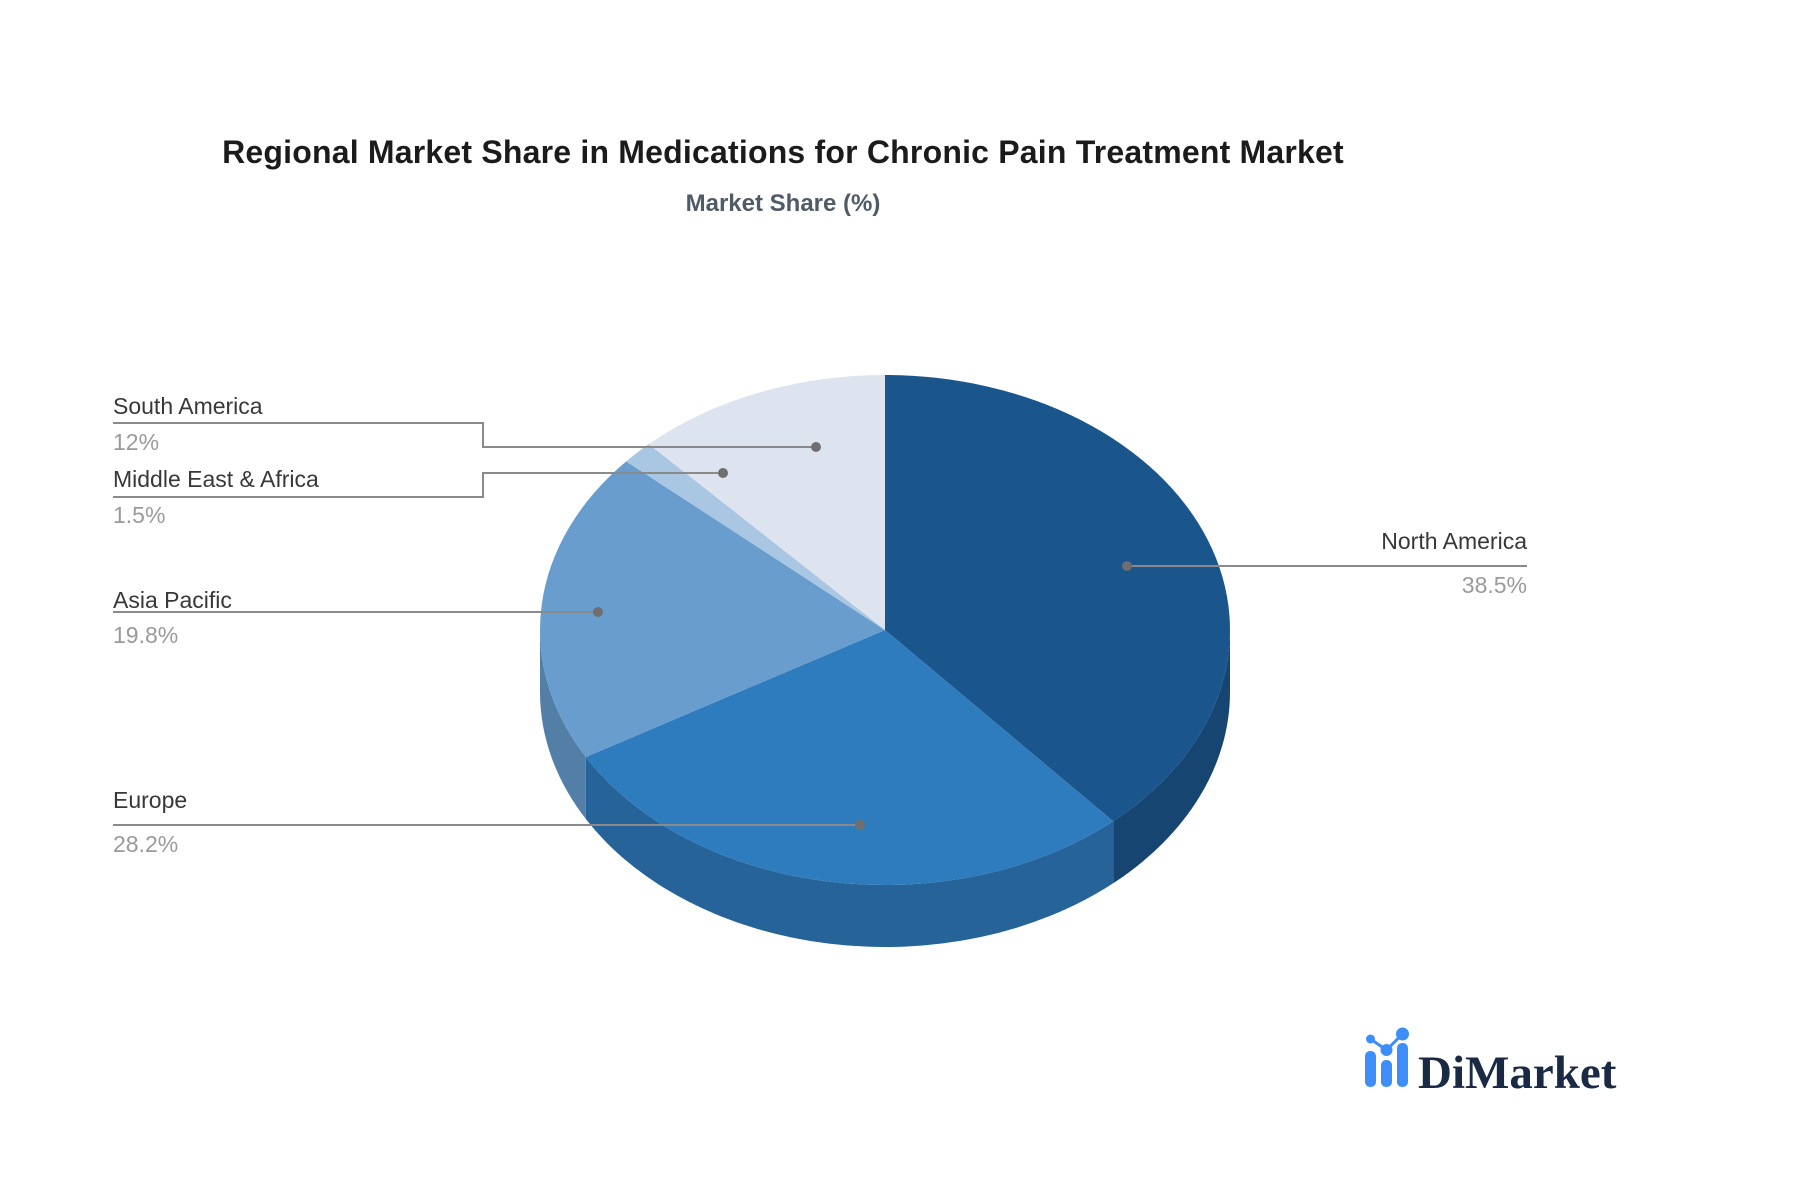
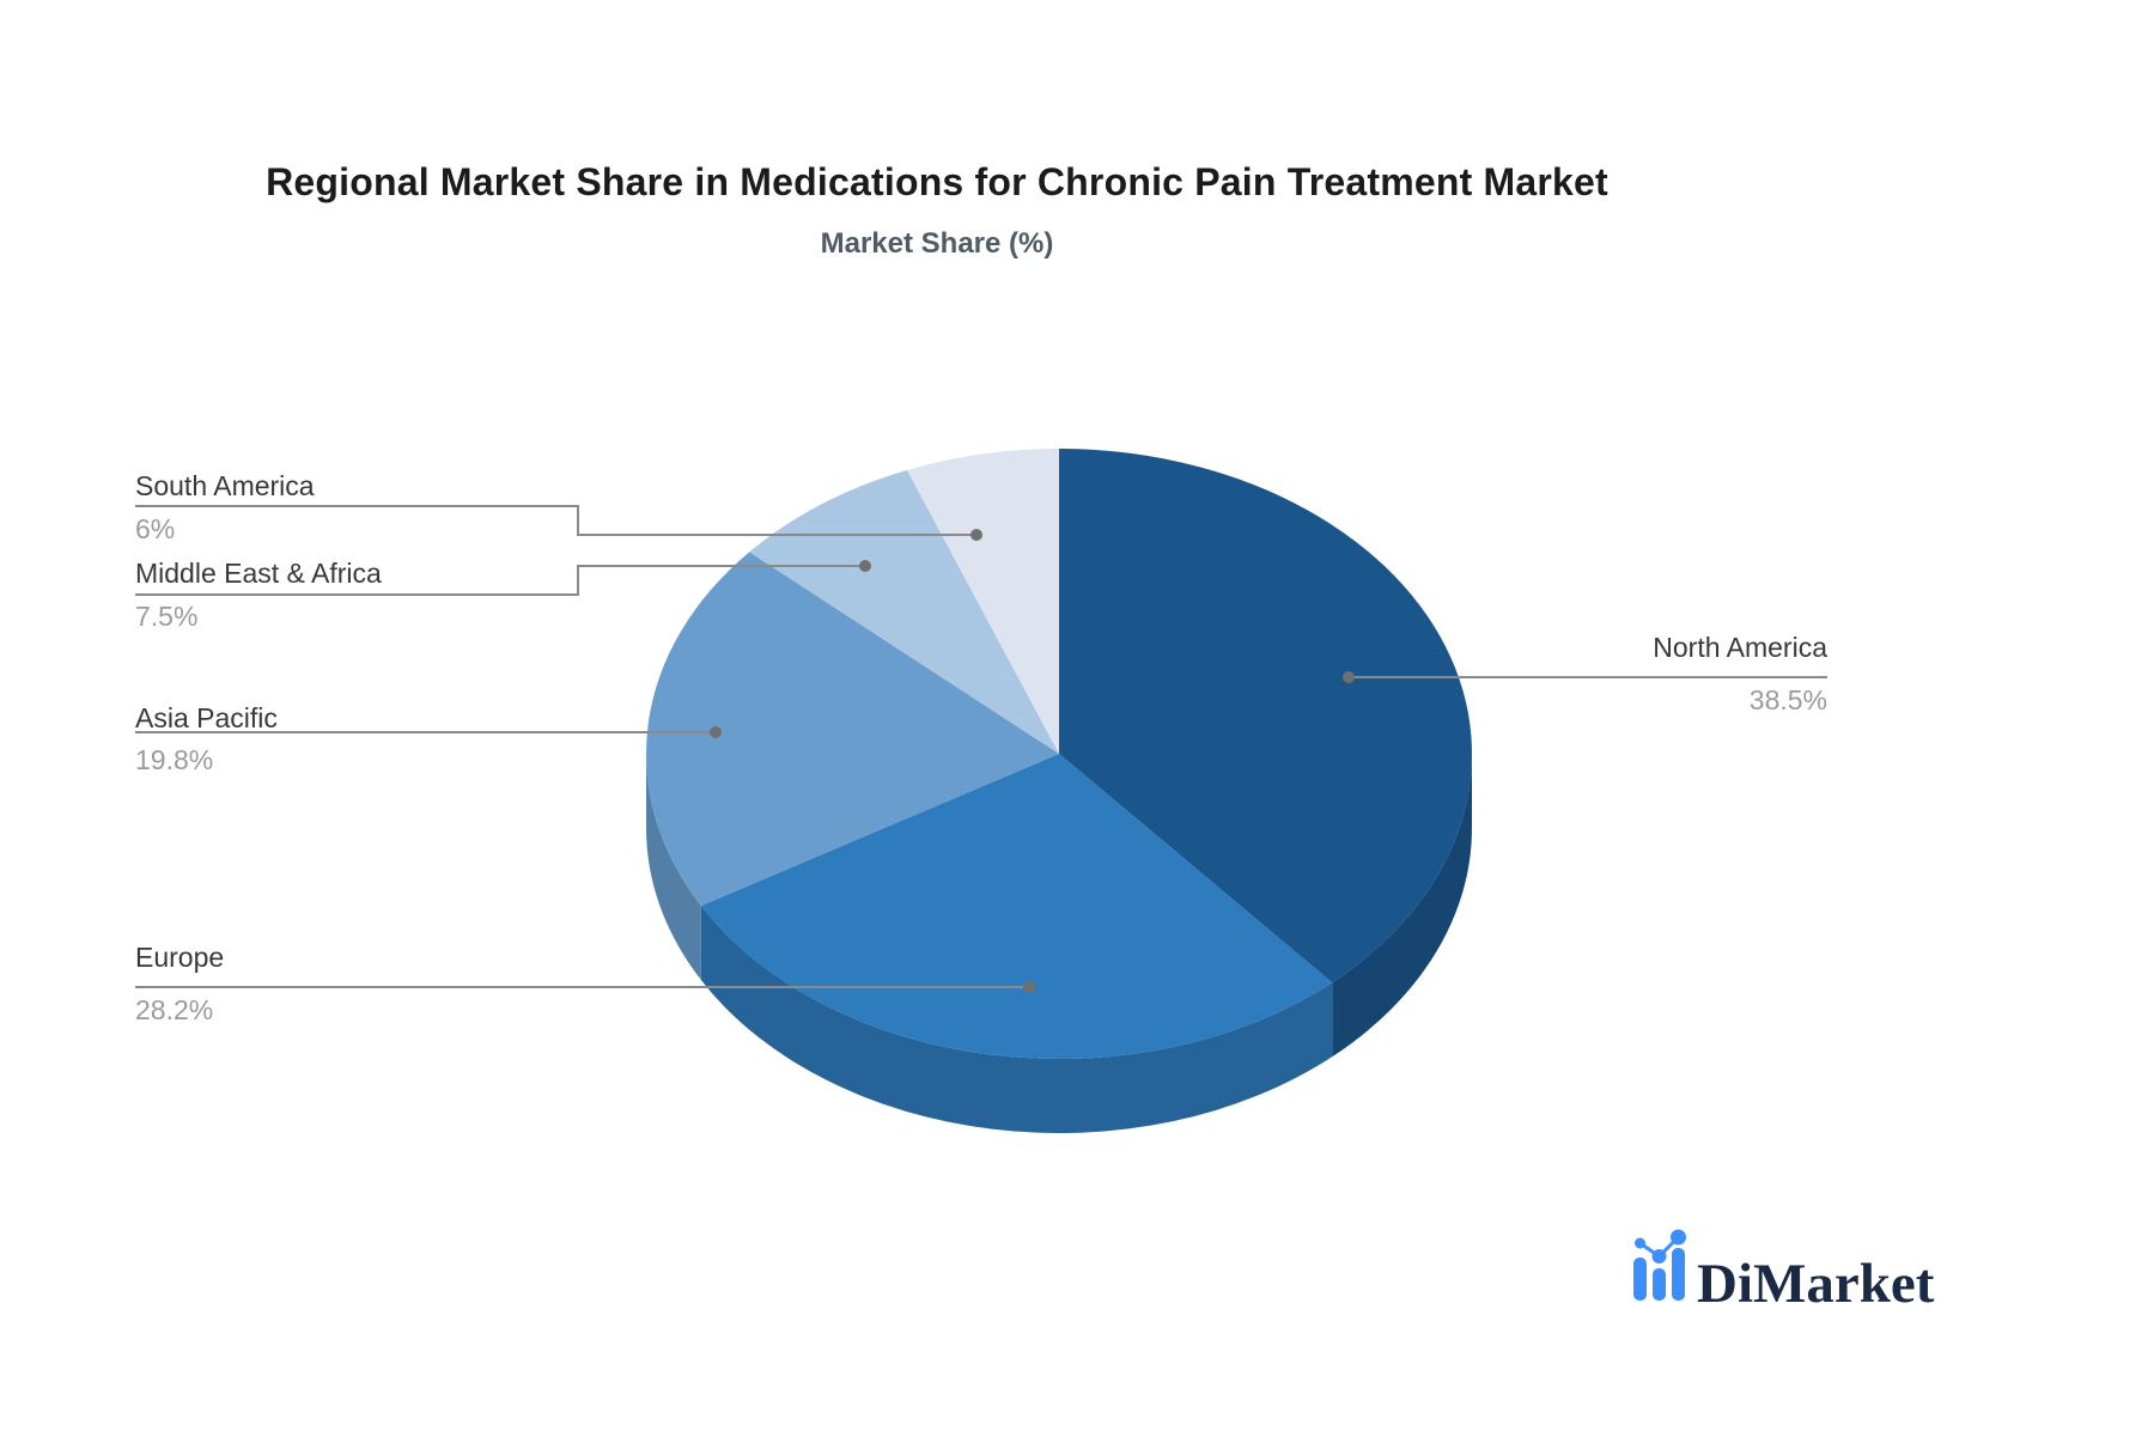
Middle East & Africa: 1.5% -> 7.5%
South America: 12% -> 6%
